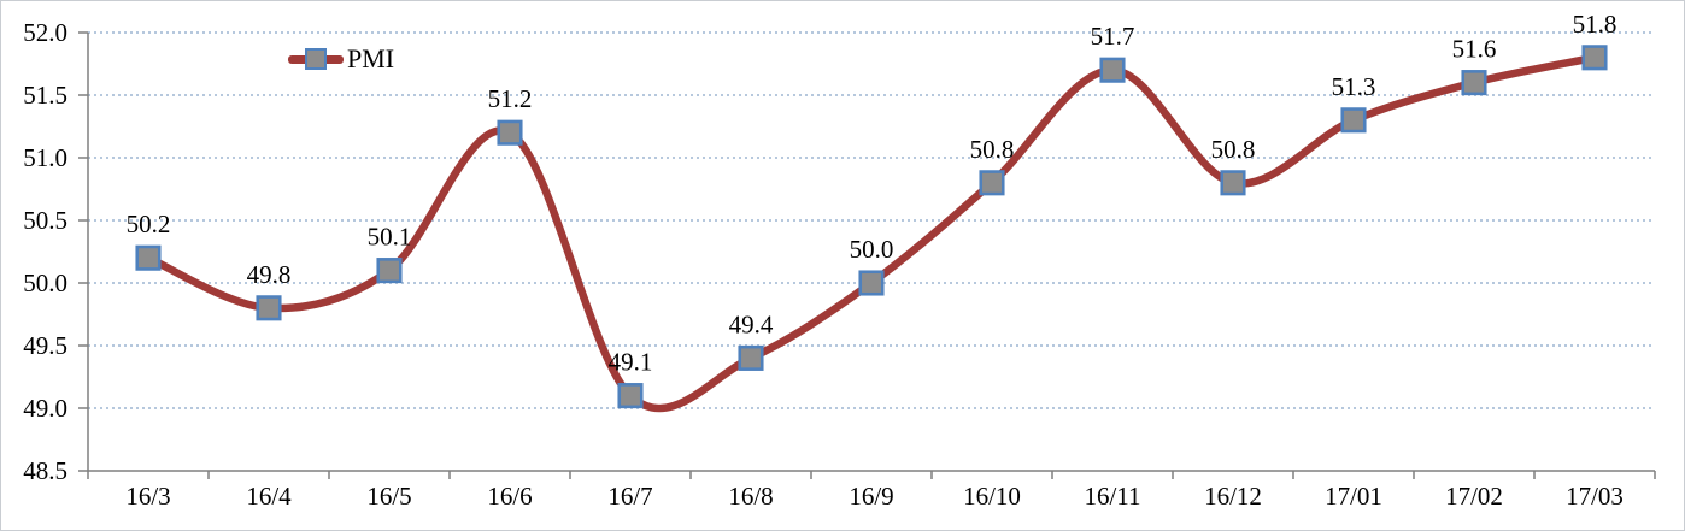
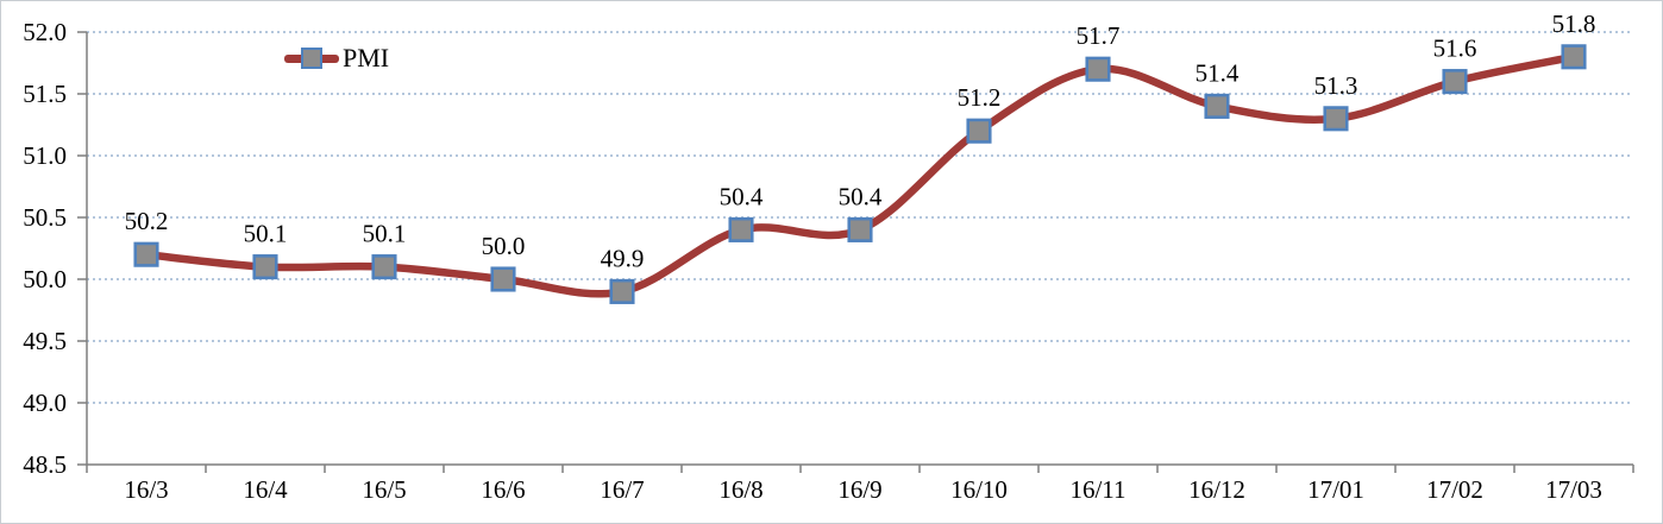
16/4: 49.8 -> 50.1
16/6: 51.2 -> 50.0
16/7: 49.1 -> 49.9
16/8: 49.4 -> 50.4
16/9: 50.0 -> 50.4
16/10: 50.8 -> 51.2
16/12: 50.8 -> 51.4
